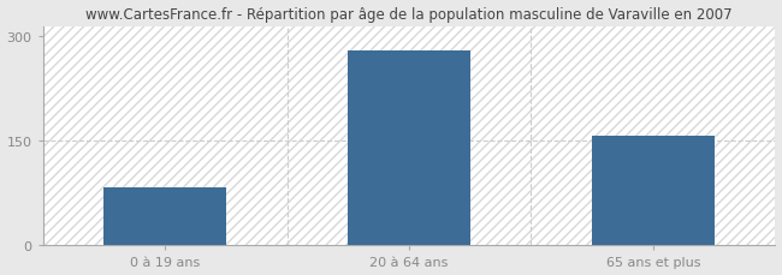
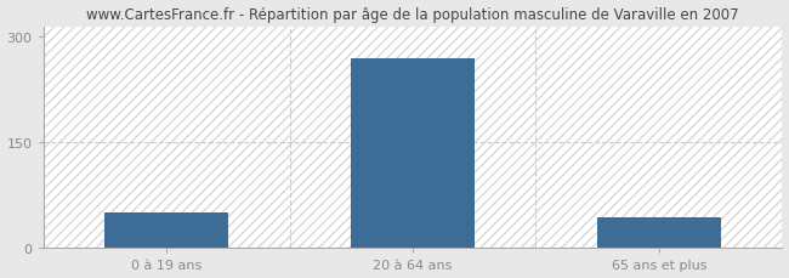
0 à 19 ans: 84 -> 50
20 à 64 ans: 280 -> 270
65 ans et plus: 158 -> 43
